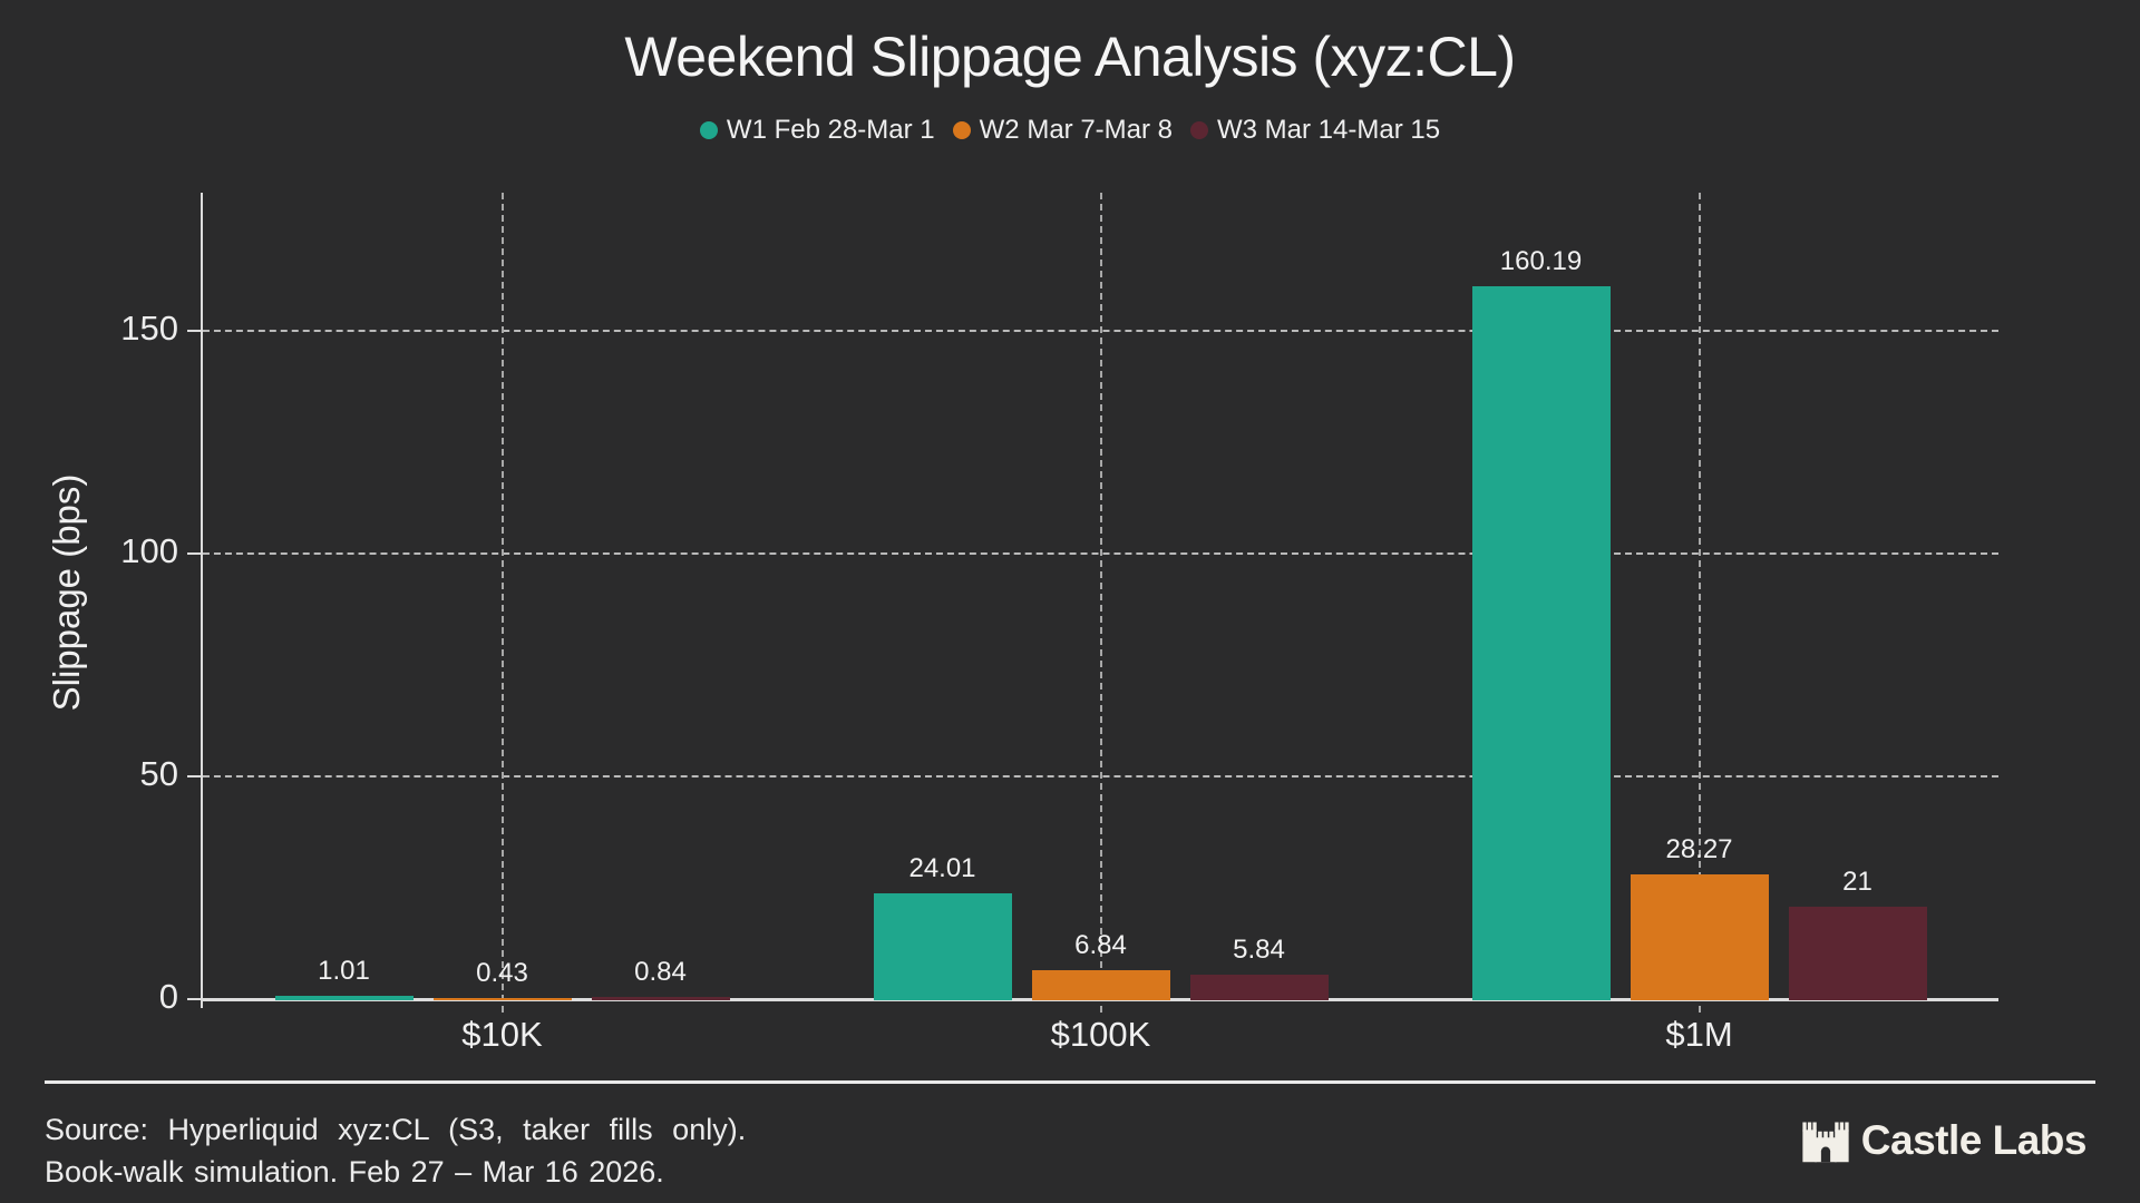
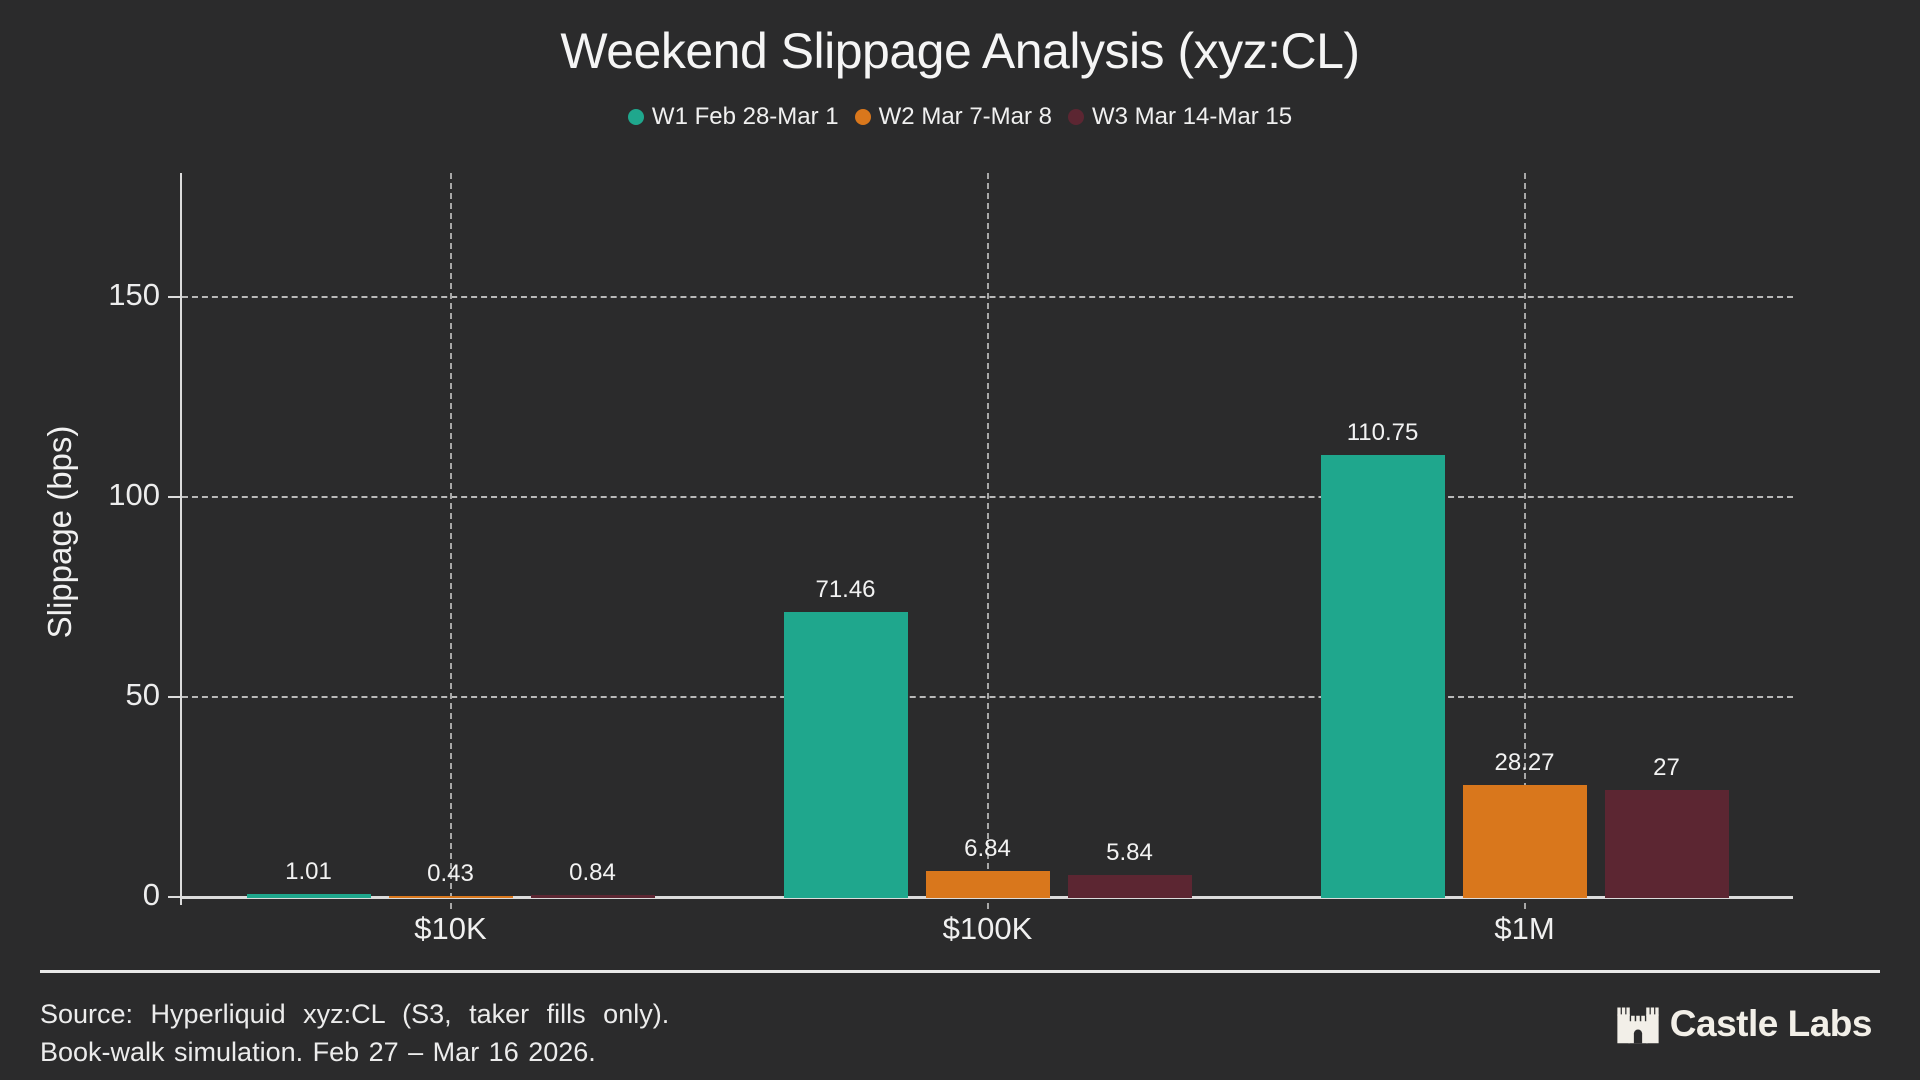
W1 Feb 28-Mar 1/$100K: 24.01 -> 71.46
W1 Feb 28-Mar 1/$1M: 160.19 -> 110.75
W3 Mar 14-Mar 15/$1M: 21 -> 27
